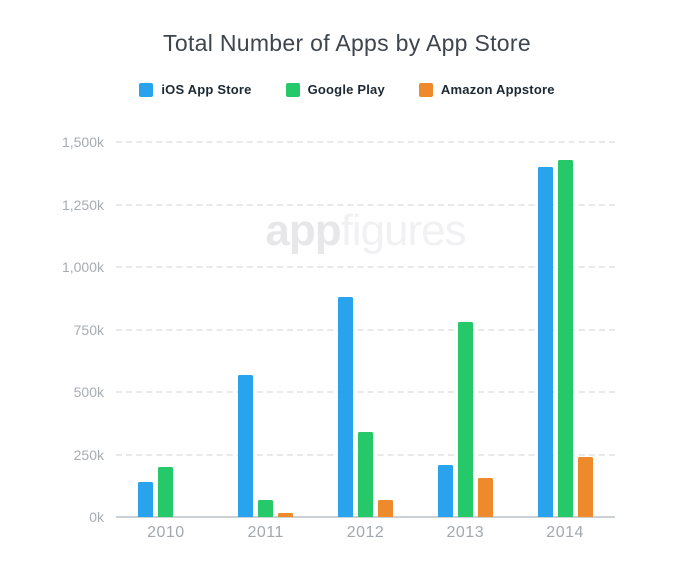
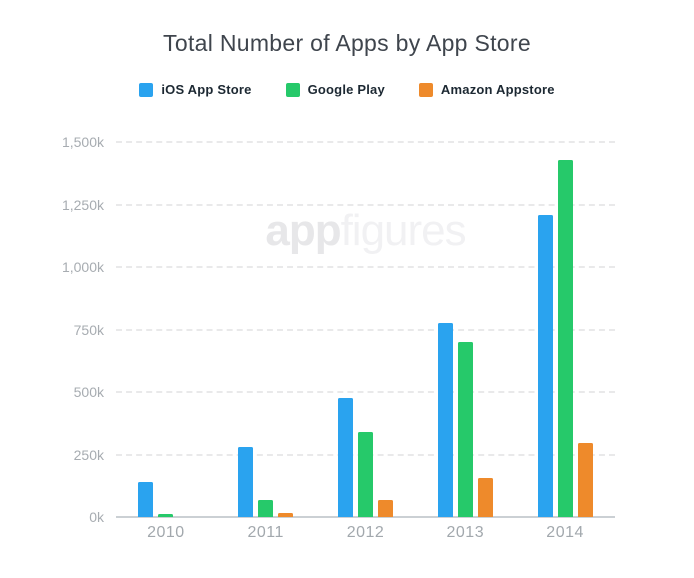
Google Play/2010: 200k -> 10k
iOS App Store/2011: 570k -> 280k
iOS App Store/2012: 880k -> 480k
iOS App Store/2013: 210k -> 780k
Google Play/2013: 780k -> 700k
iOS App Store/2014: 1400k -> 1210k
Amazon Appstore/2014: 240k -> 300k
